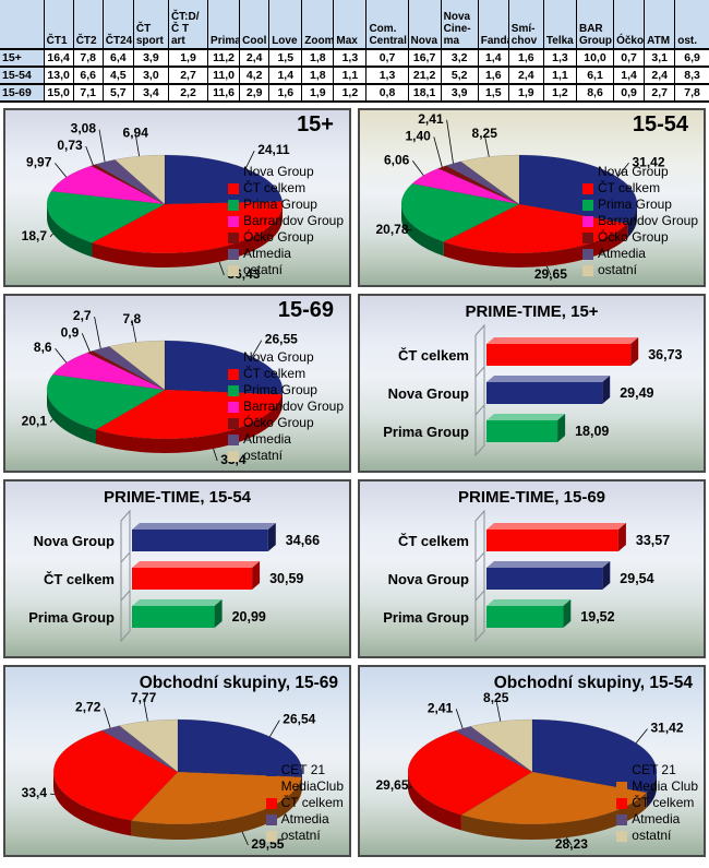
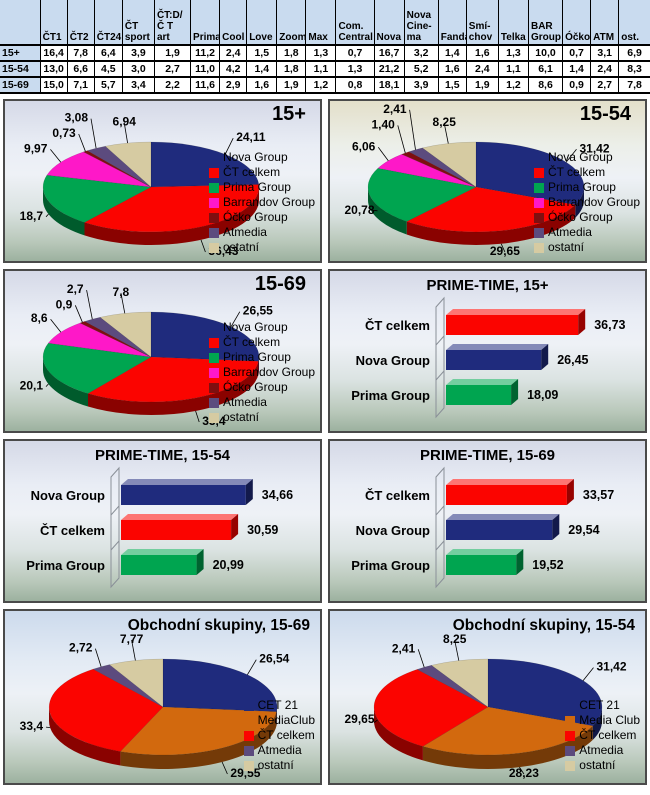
PRIME-TIME, 15+/Nova Group: 29,49 -> 26,45
